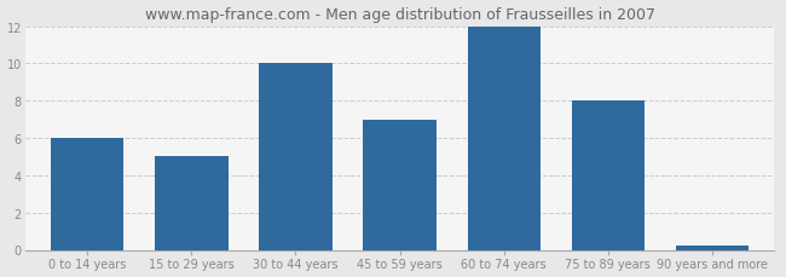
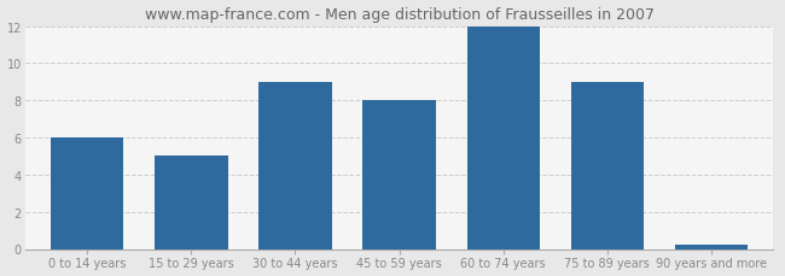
30 to 44 years: 10.0 -> 9.0
45 to 59 years: 7.0 -> 8.0
75 to 89 years: 8.0 -> 9.0
